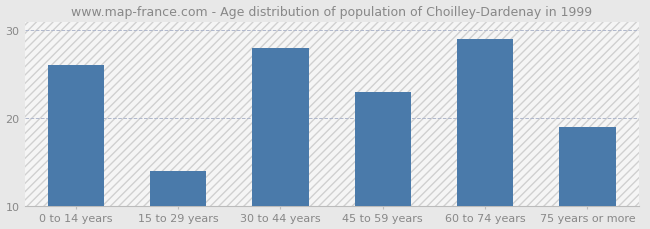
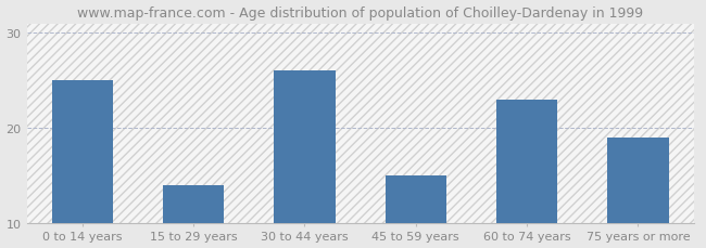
0 to 14 years: 26 -> 25
30 to 44 years: 28 -> 26
45 to 59 years: 23 -> 15
60 to 74 years: 29 -> 23
